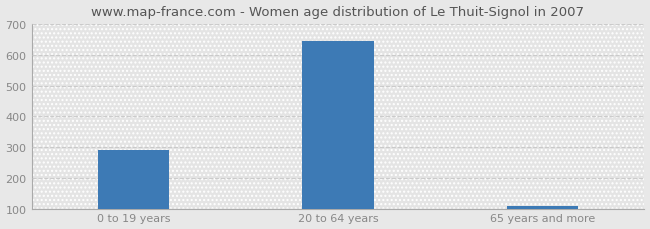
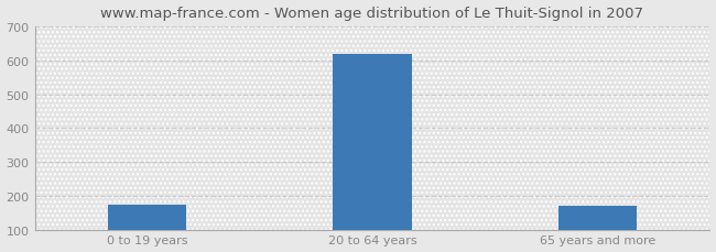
0 to 19 years: 290 -> 175
20 to 64 years: 645 -> 620
65 years and more: 110 -> 170
